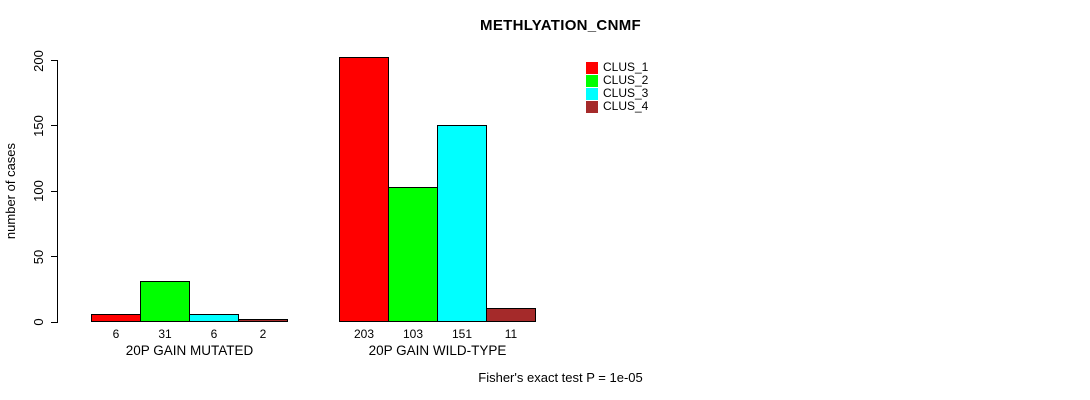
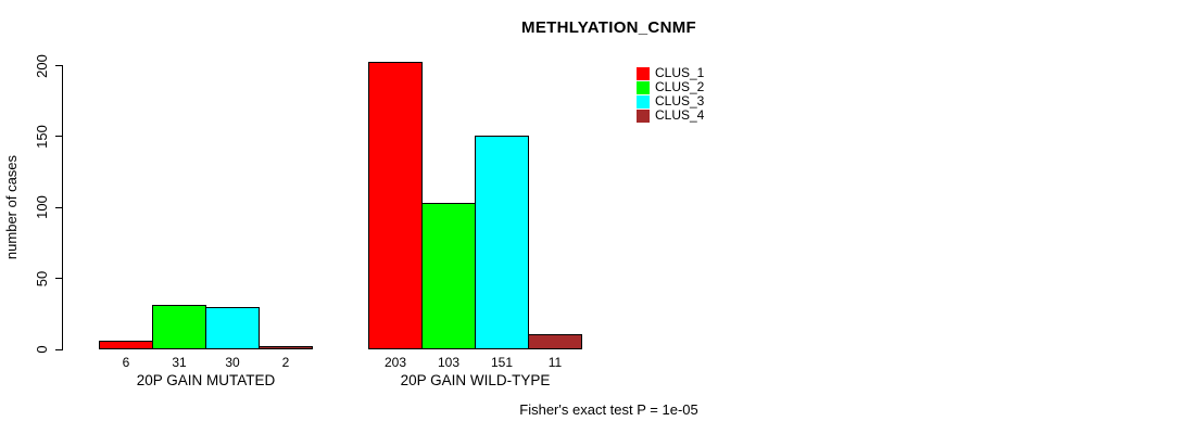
CLUS_3/20P GAIN MUTATED: 6 -> 30
